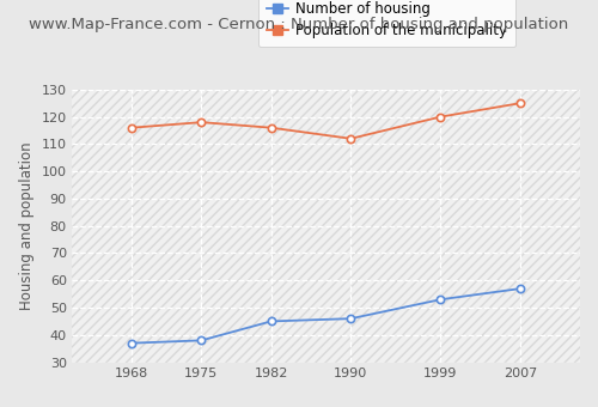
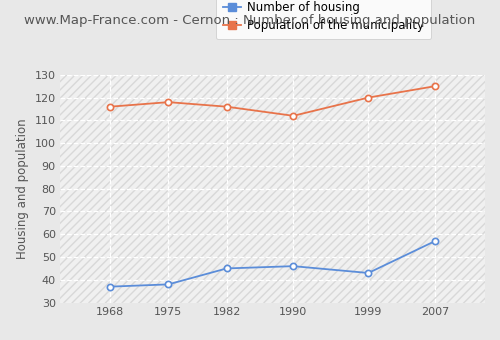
Number of housing/1999: 53 -> 43
